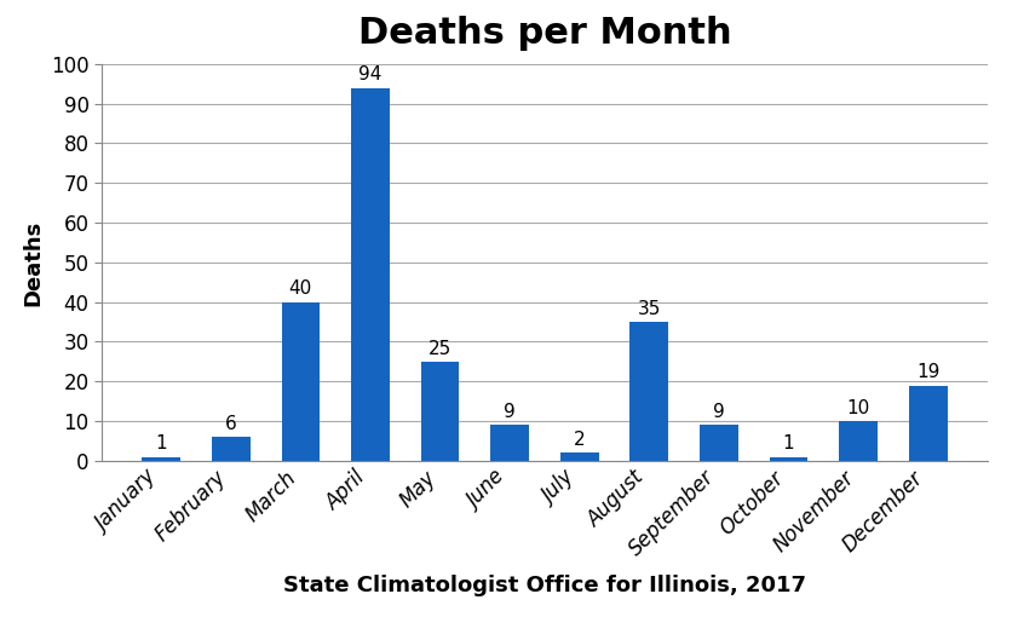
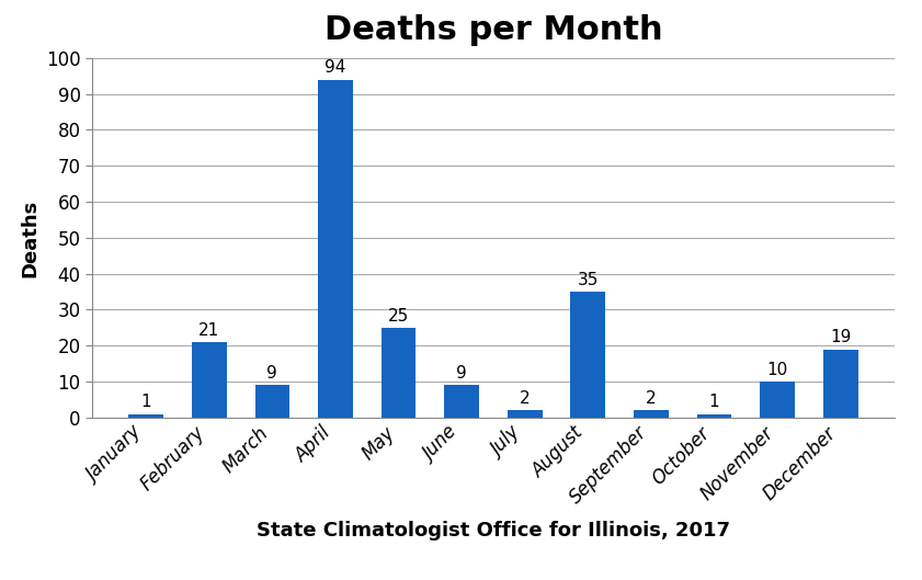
February: 6 -> 21
March: 40 -> 9
September: 9 -> 2
